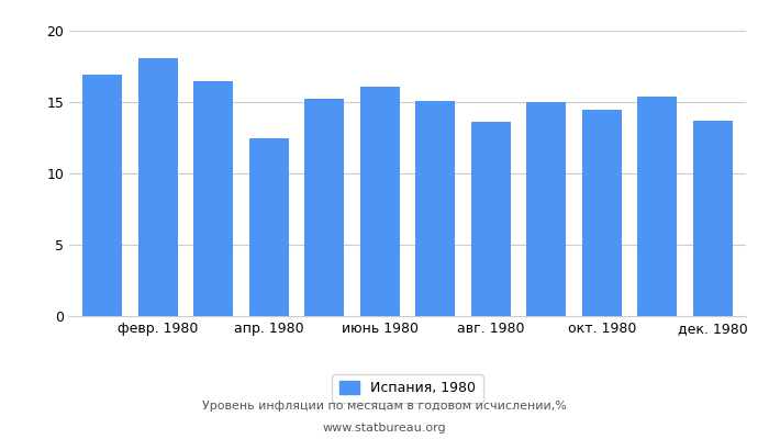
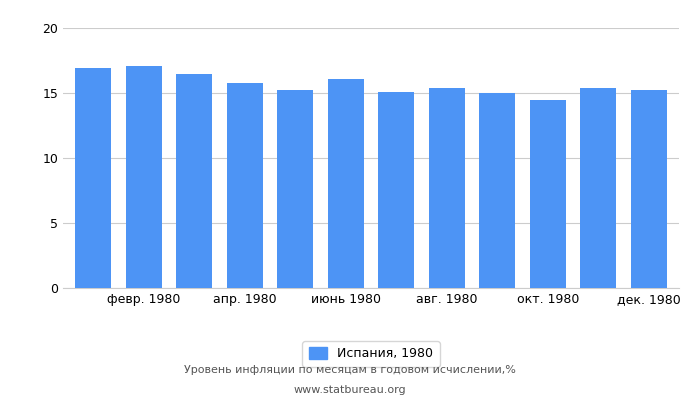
февр. 1980: 18.1 -> 17.1
апр. 1980: 12.5 -> 15.8
авг. 1980: 13.6 -> 15.4
дек. 1980: 13.7 -> 15.2
